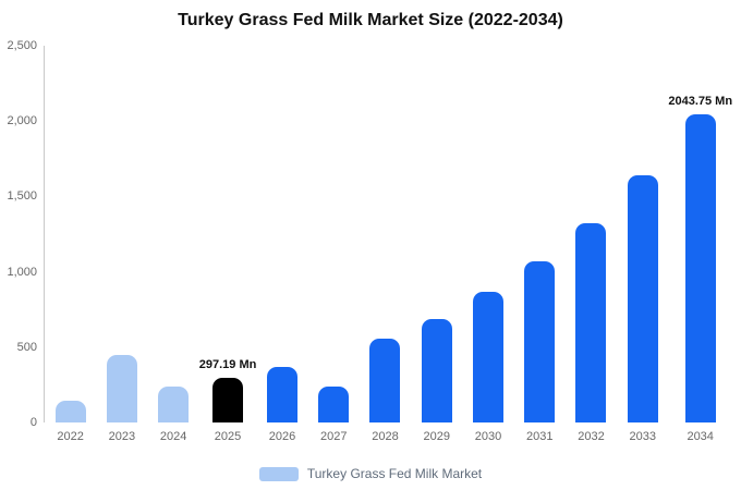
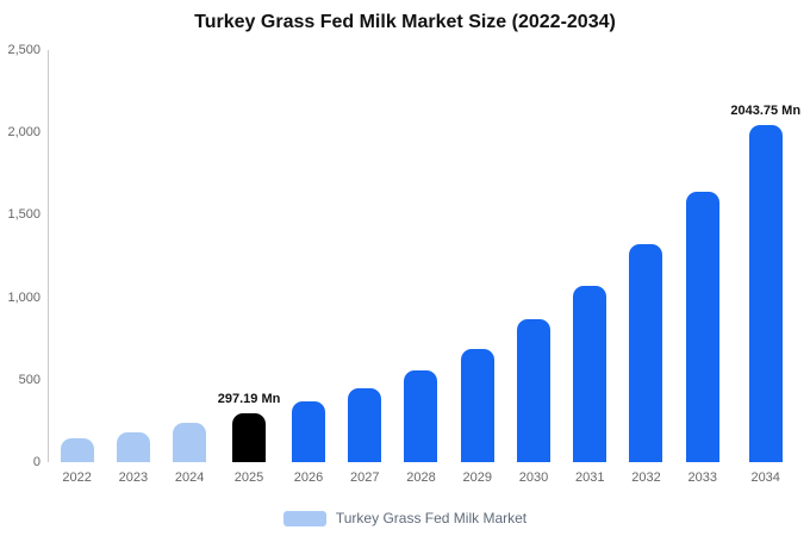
2023: 450 -> 180
2027: 240 -> 450
